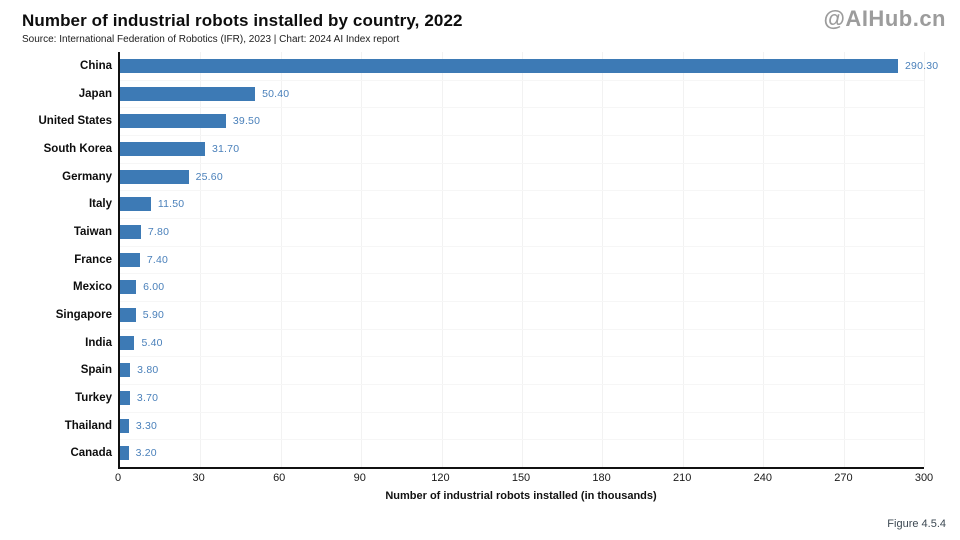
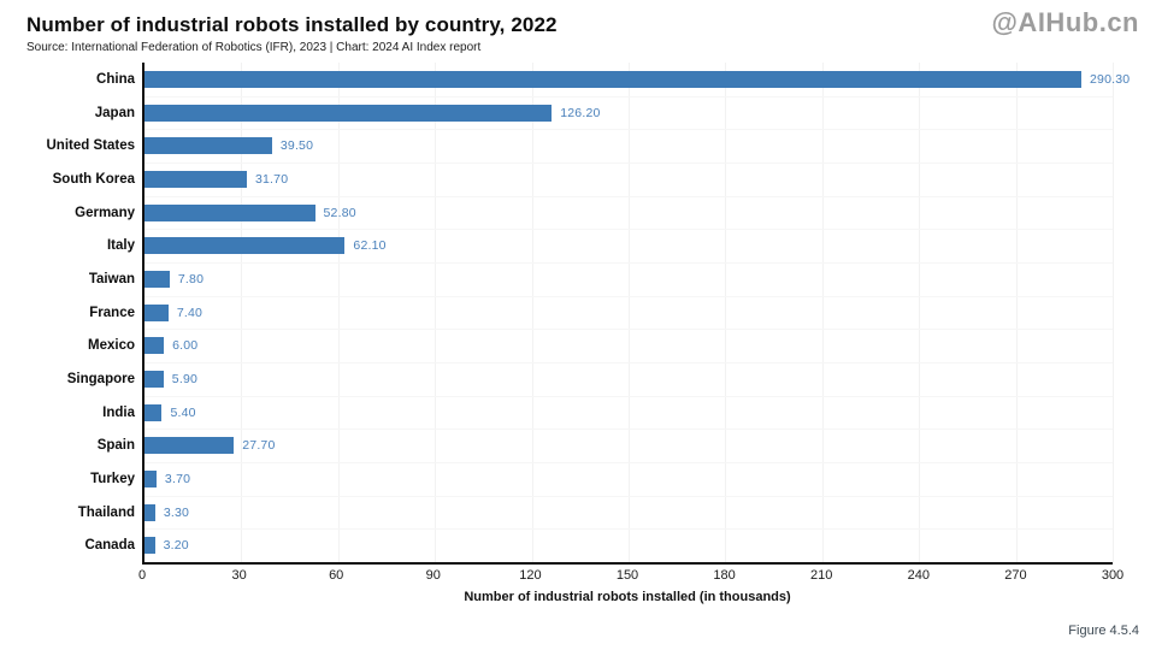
Japan: 50.40 -> 126.20
Germany: 25.60 -> 52.80
Italy: 11.50 -> 62.10
Spain: 3.80 -> 27.70
